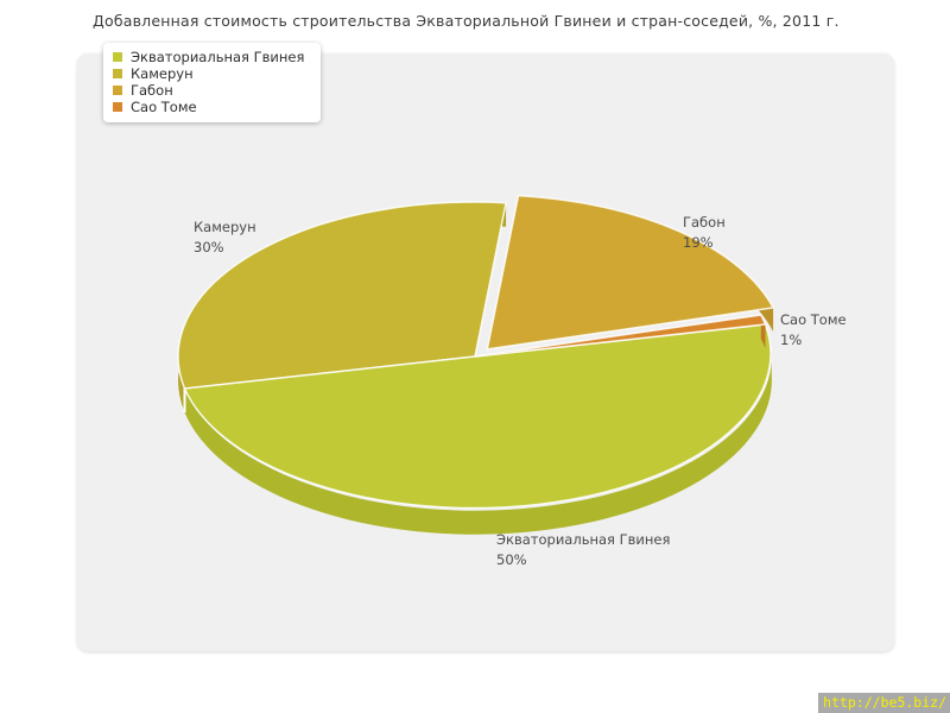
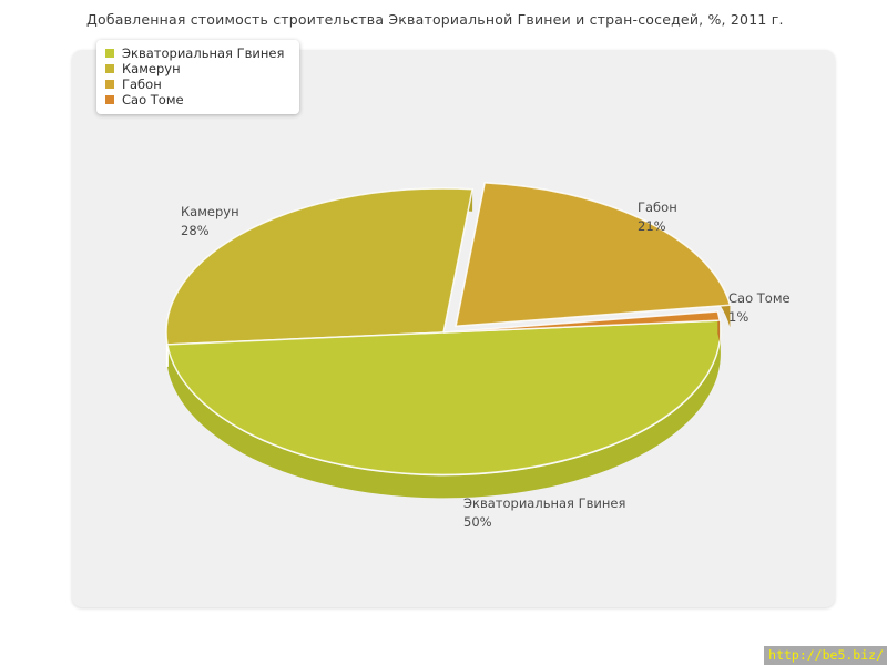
Камерун: 30% -> 28%
Габон: 19% -> 21%
